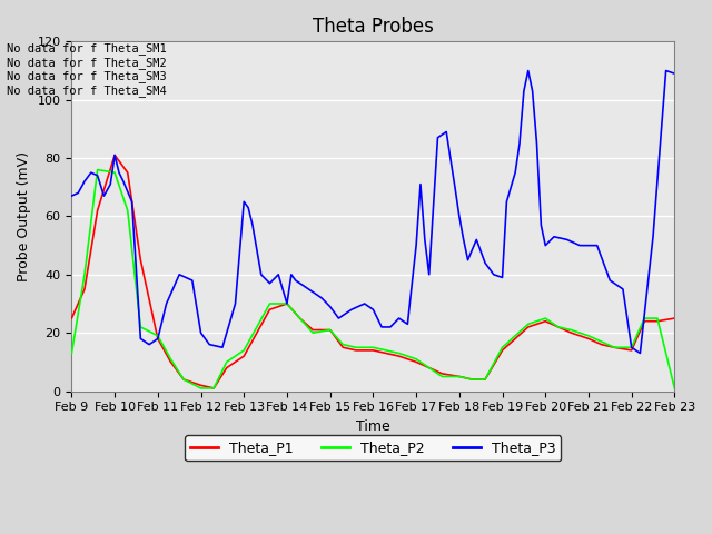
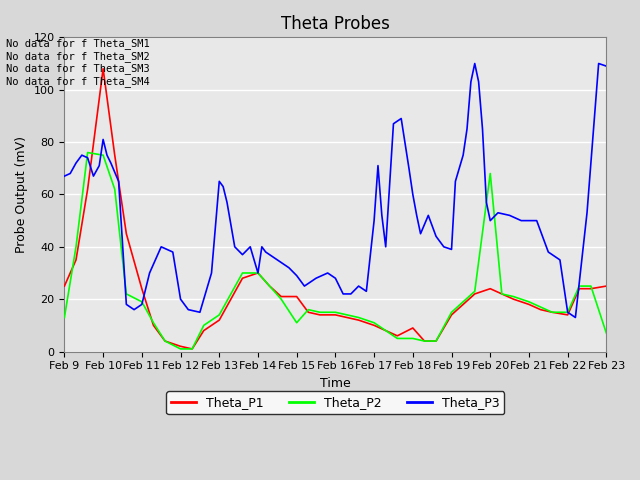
Theta_P1/Feb 10: 81 -> 108
Theta_P1/Feb 11: 18 -> 24
Theta_P2/Feb 15: 21 -> 11
Theta_P1/Feb 18: 5 -> 9
Theta_P2/Feb 20: 25 -> 68
Theta_P2/Feb 23: 1 -> 7
